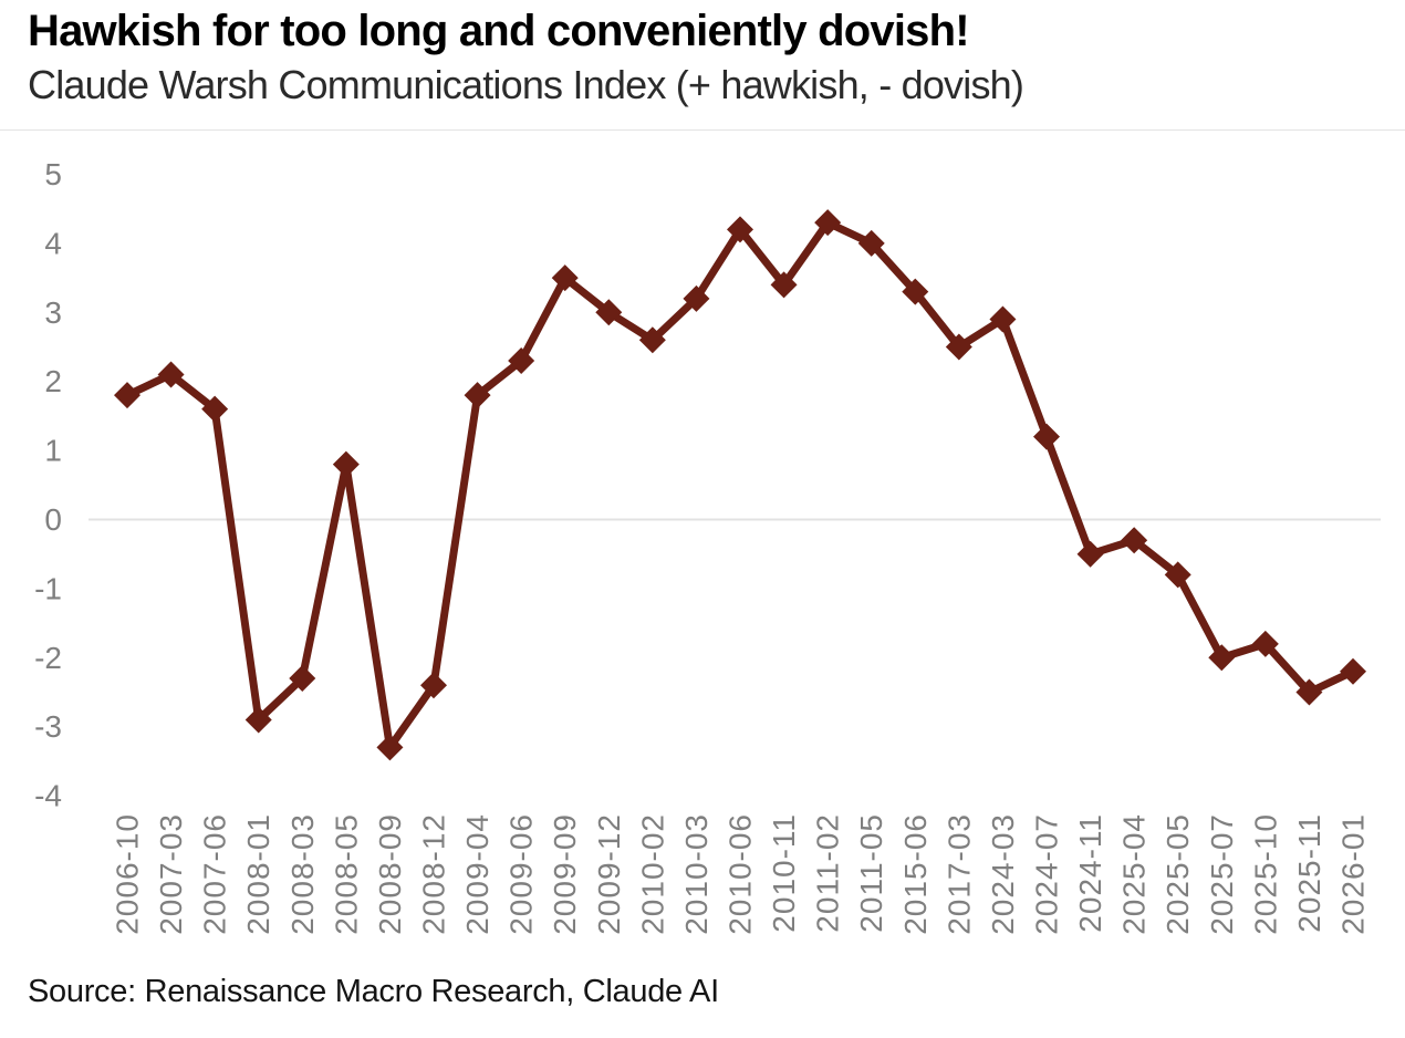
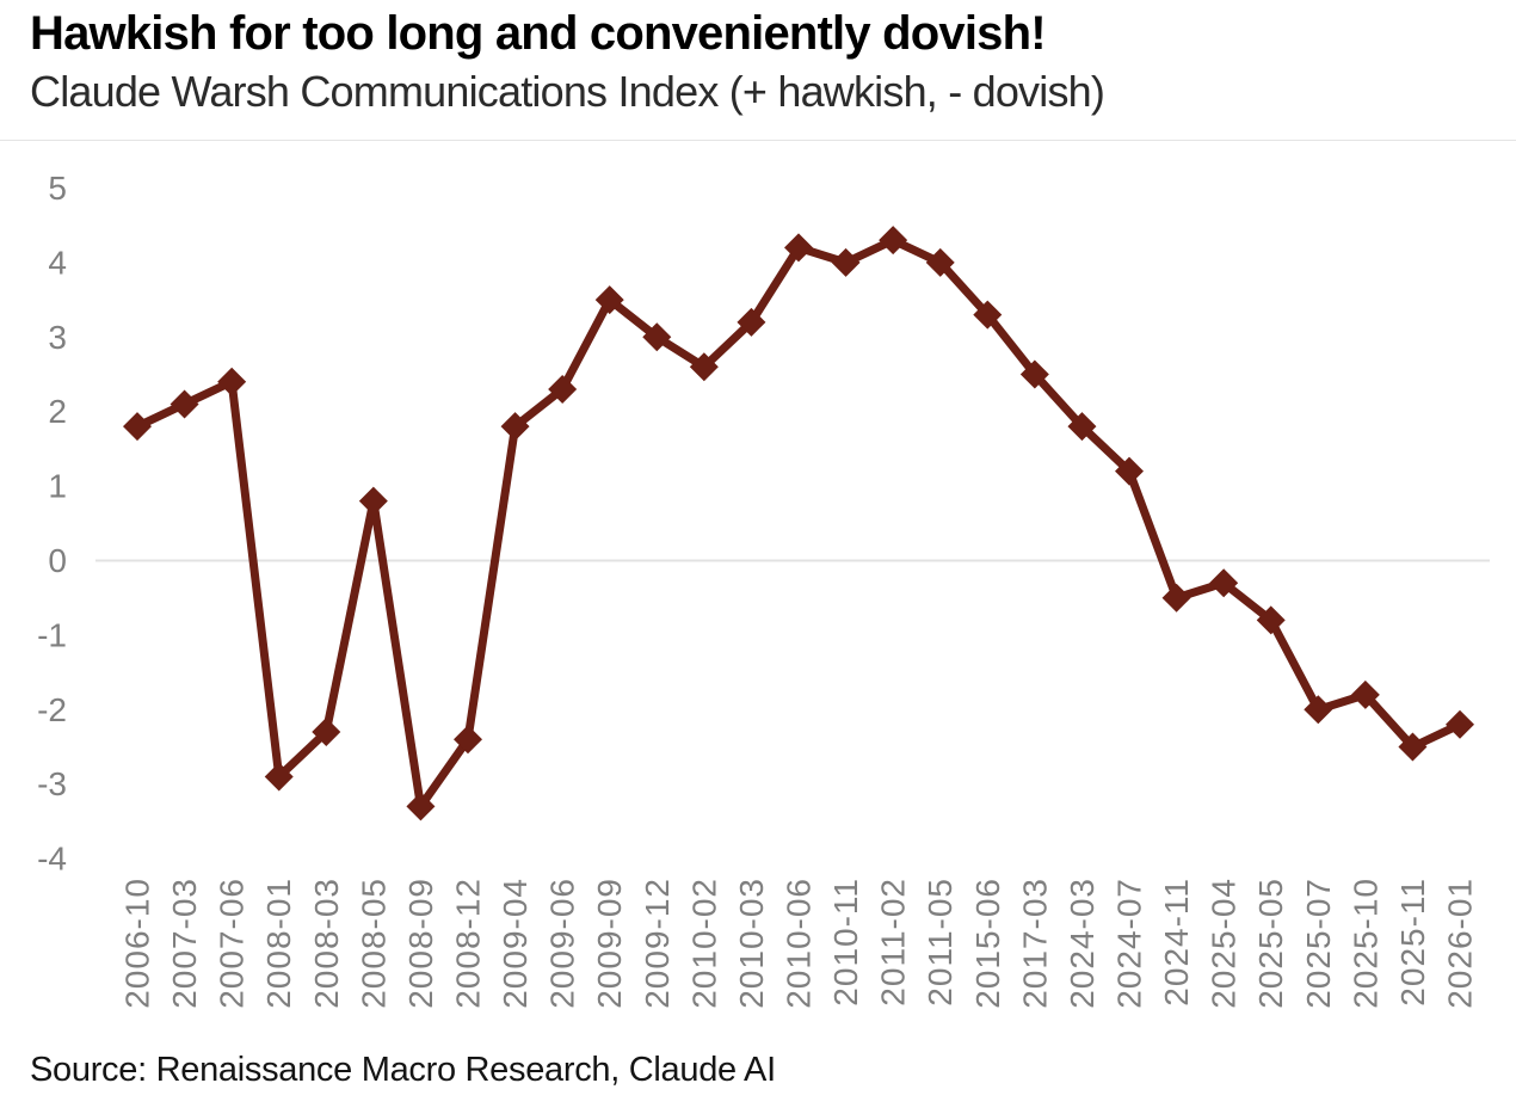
2007-06: 1.6 -> 2.4
2010-11: 3.4 -> 4.0
2024-03: 2.9 -> 1.8
